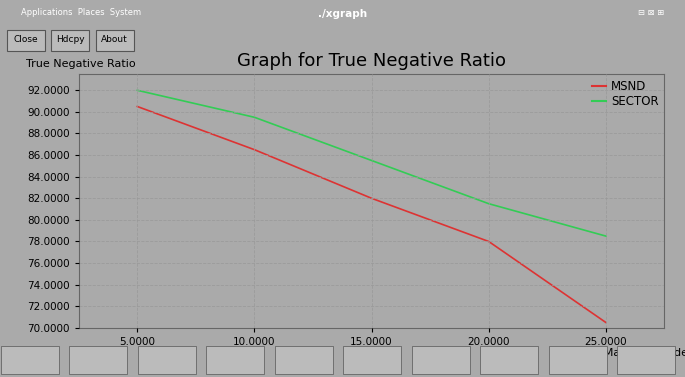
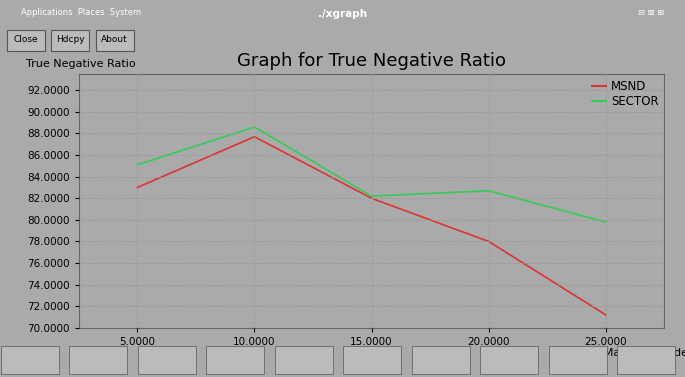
MSND/5.0000: 90.5 -> 83.0
SECTOR/5.0000: 92.0 -> 85.1
MSND/10.0000: 86.5 -> 87.7
SECTOR/10.0000: 89.5 -> 88.6
SECTOR/15.0000: 85.5 -> 82.2
SECTOR/20.0000: 81.5 -> 82.7
MSND/25.0000: 70.5 -> 71.2
SECTOR/25.0000: 78.5 -> 79.8
